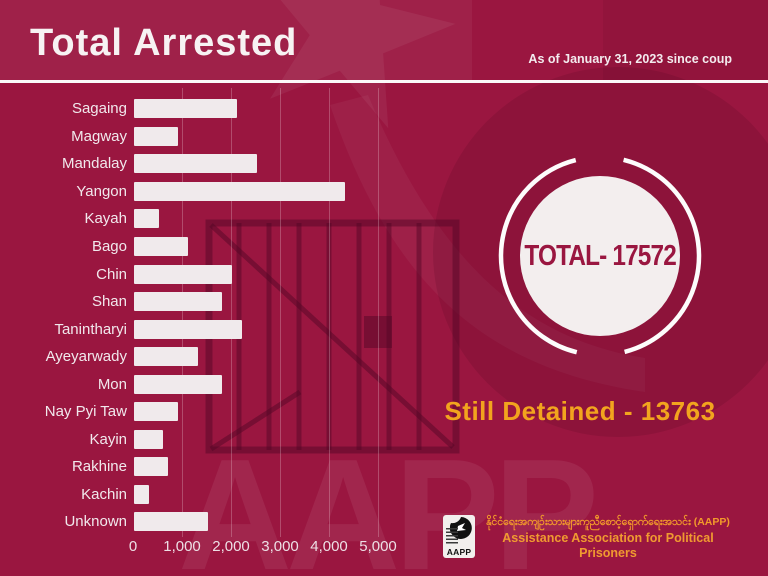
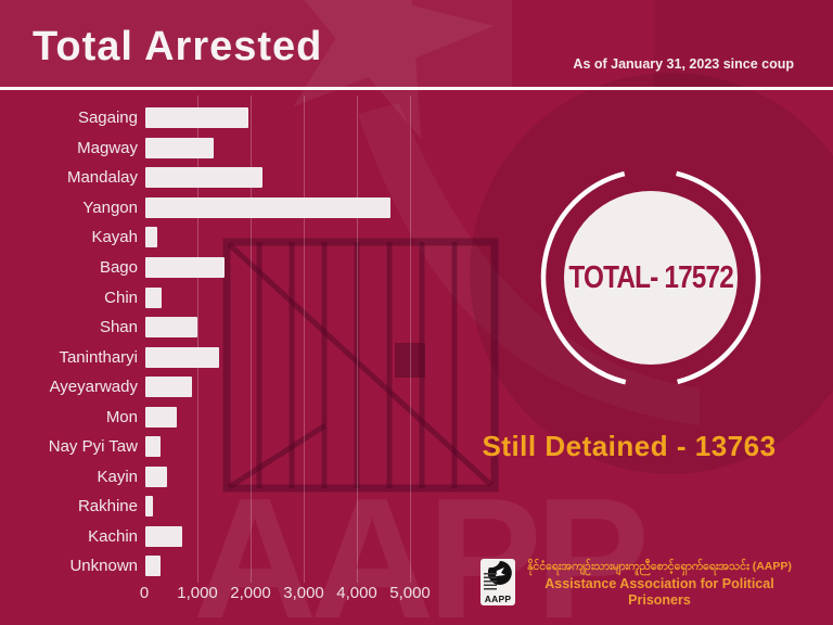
Sagaing: 2100 -> 1900
Magway: 900 -> 1300
Mandalay: 2500 -> 2200
Yangon: 4300 -> 4600
Kayah: 500 -> 200
Bago: 1100 -> 1500
Chin: 2000 -> 300
Shan: 1800 -> 1000
Tanintharyi: 2200 -> 1400
Ayeyarwady: 1300 -> 900
Mon: 1800 -> 600
Nay Pyi Taw: 900 -> 300
Kayin: 600 -> 400
Rakhine: 700 -> 100
Kachin: 300 -> 700
Unknown: 1500 -> 300
